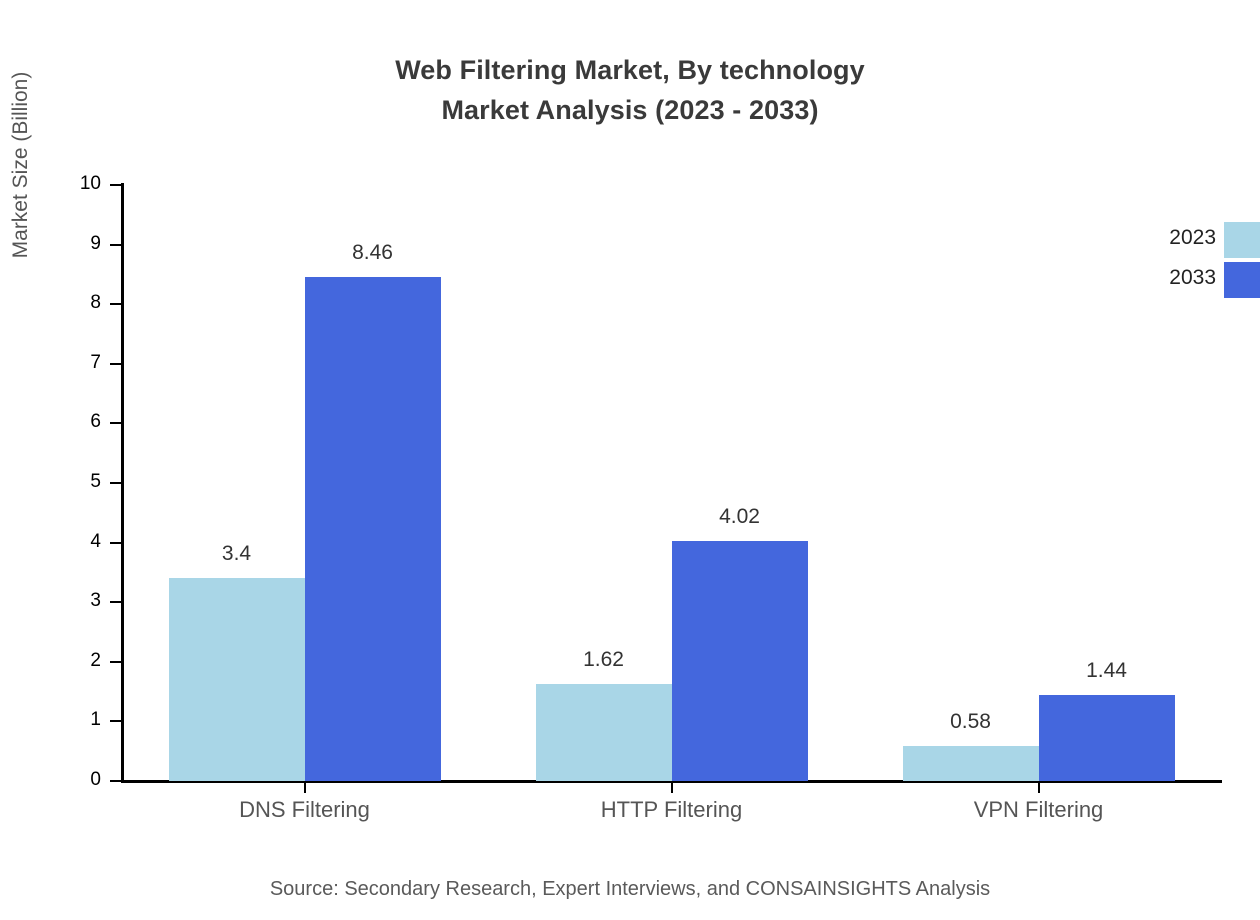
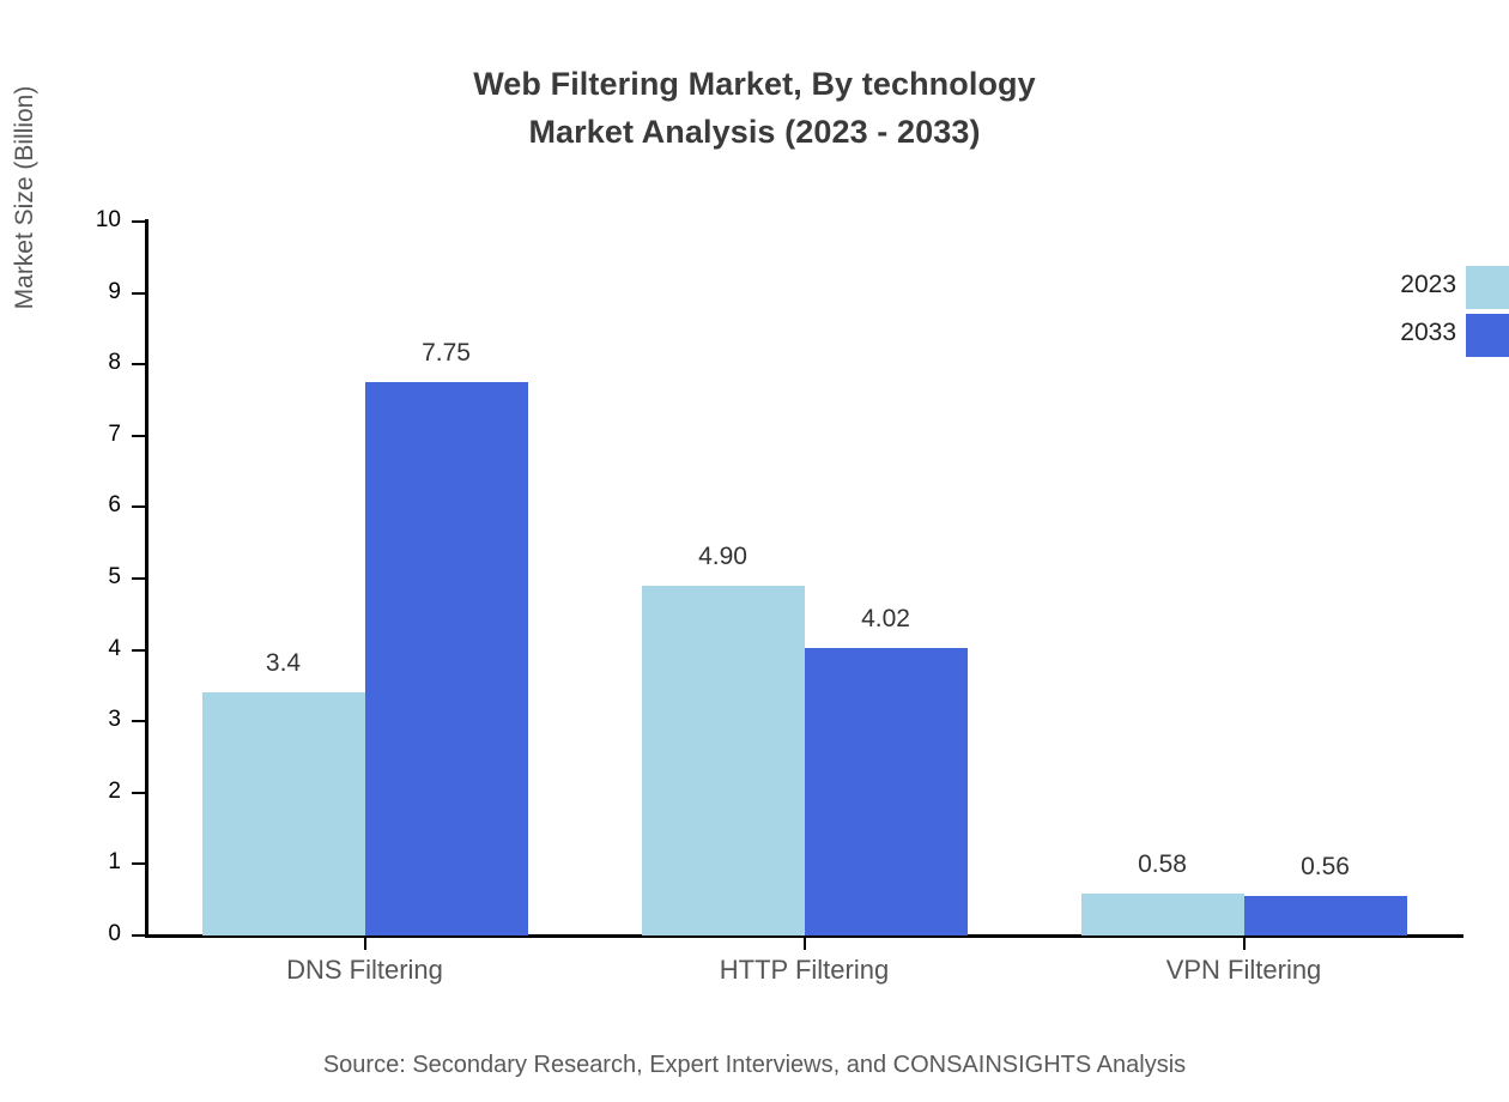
2033/DNS Filtering: 8.46 -> 7.75
2023/HTTP Filtering: 1.62 -> 4.90
2033/VPN Filtering: 1.44 -> 0.56
